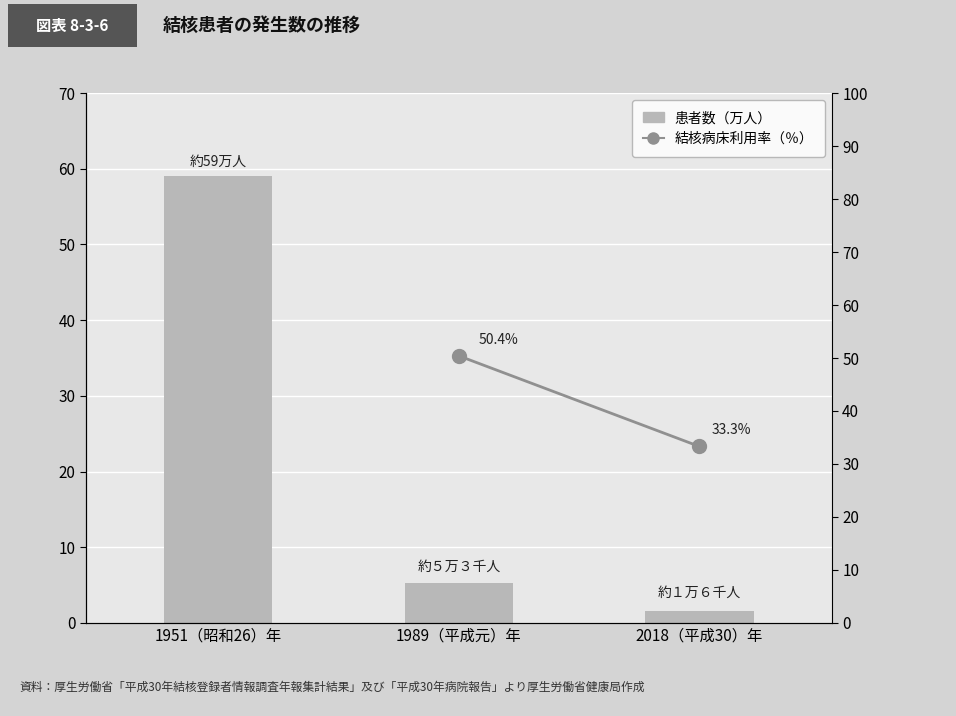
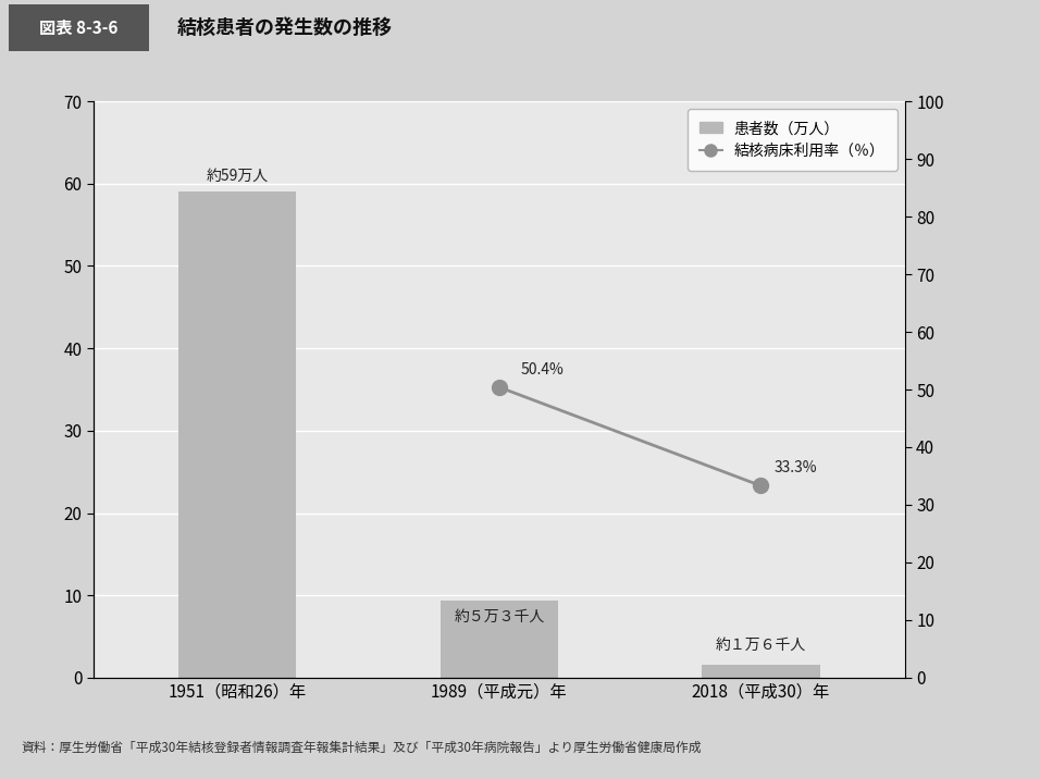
1989（平成元）年: 5.3 -> 9.4
